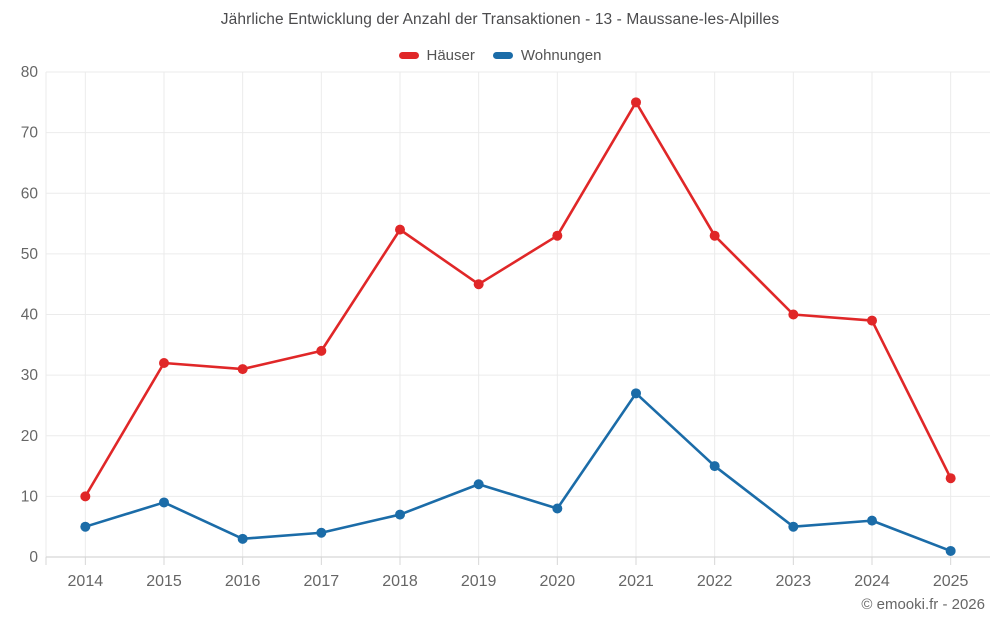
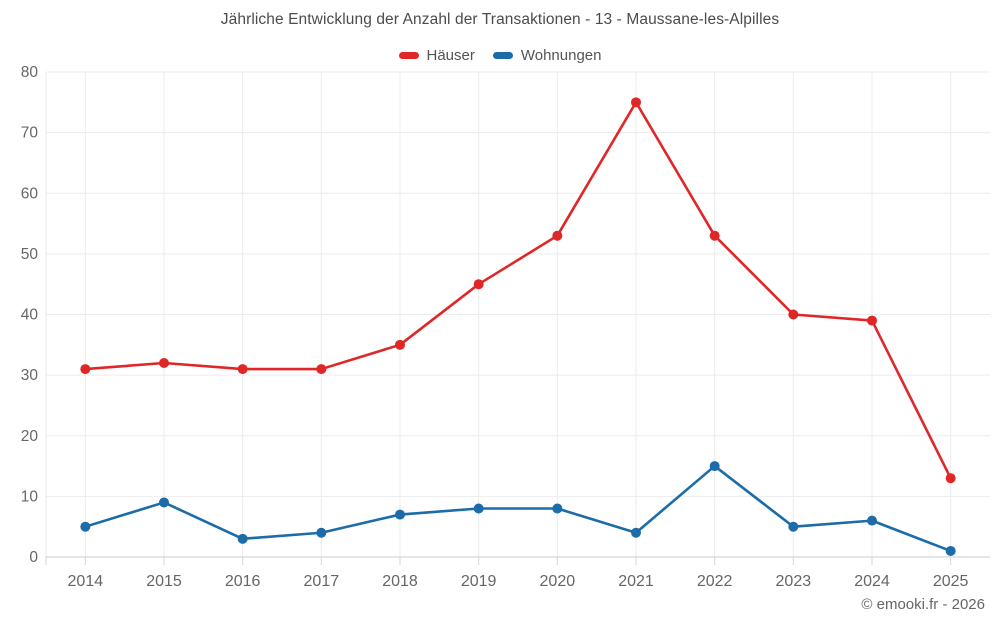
Häuser/2014: 10 -> 31
Häuser/2017: 34 -> 31
Häuser/2018: 54 -> 35
Wohnungen/2019: 12 -> 8
Wohnungen/2021: 27 -> 4
